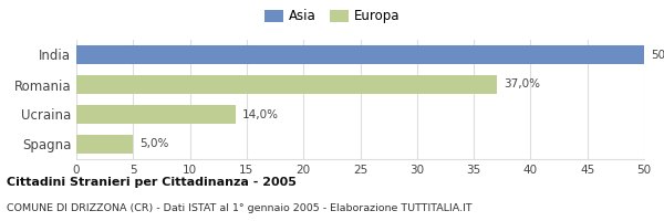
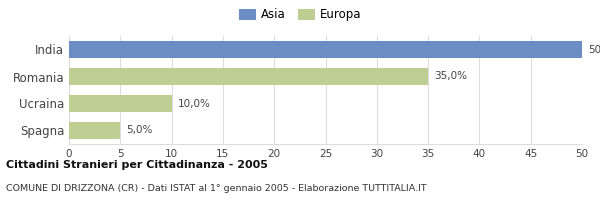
Romania: 37,0% -> 35,0%
Ucraina: 14,0% -> 10,0%
